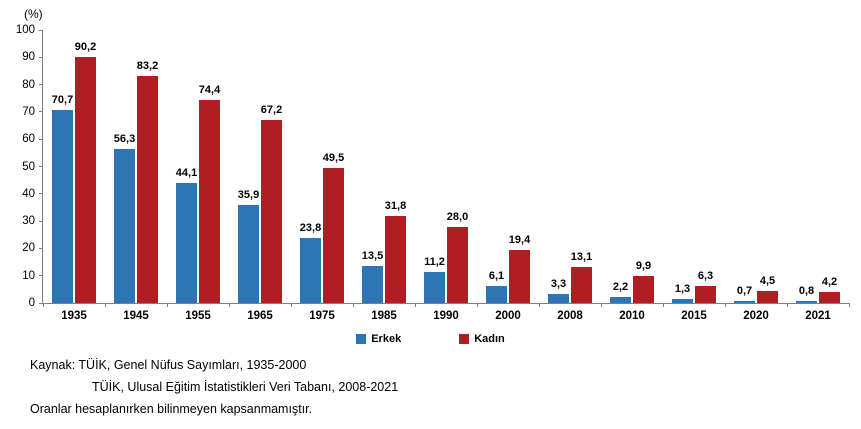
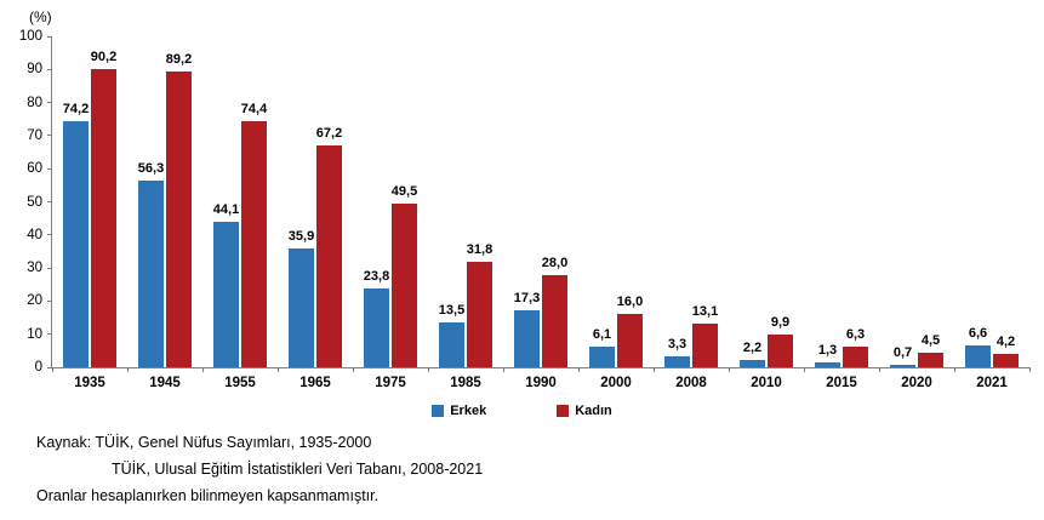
Erkek/1935: 70,7 -> 74,2
Kadın/1945: 83,2 -> 89,2
Erkek/1990: 11,2 -> 17,3
Kadın/2000: 19,4 -> 16,0
Erkek/2021: 0,8 -> 6,6
